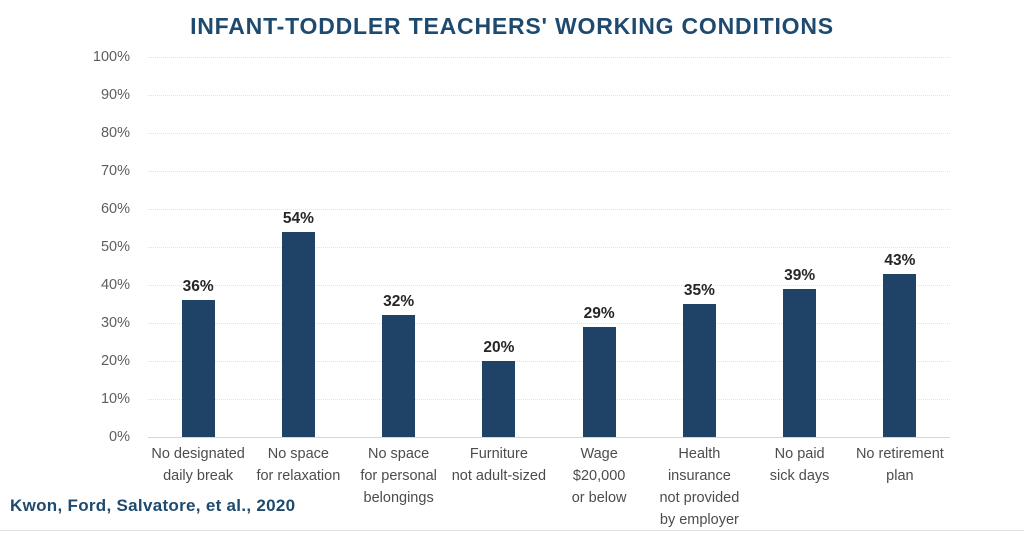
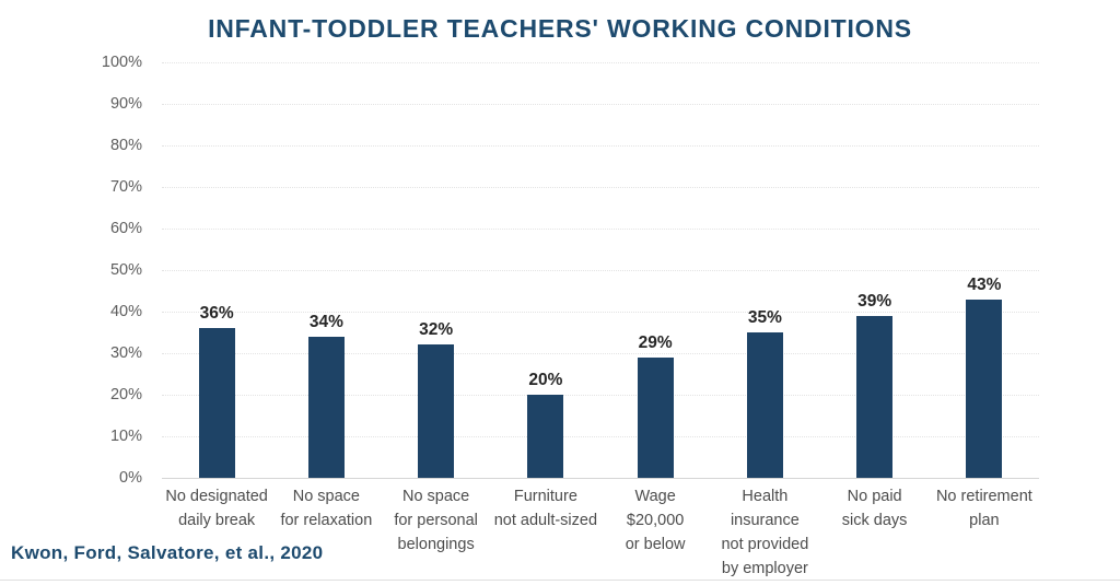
No space for relaxation: 54% -> 34%
